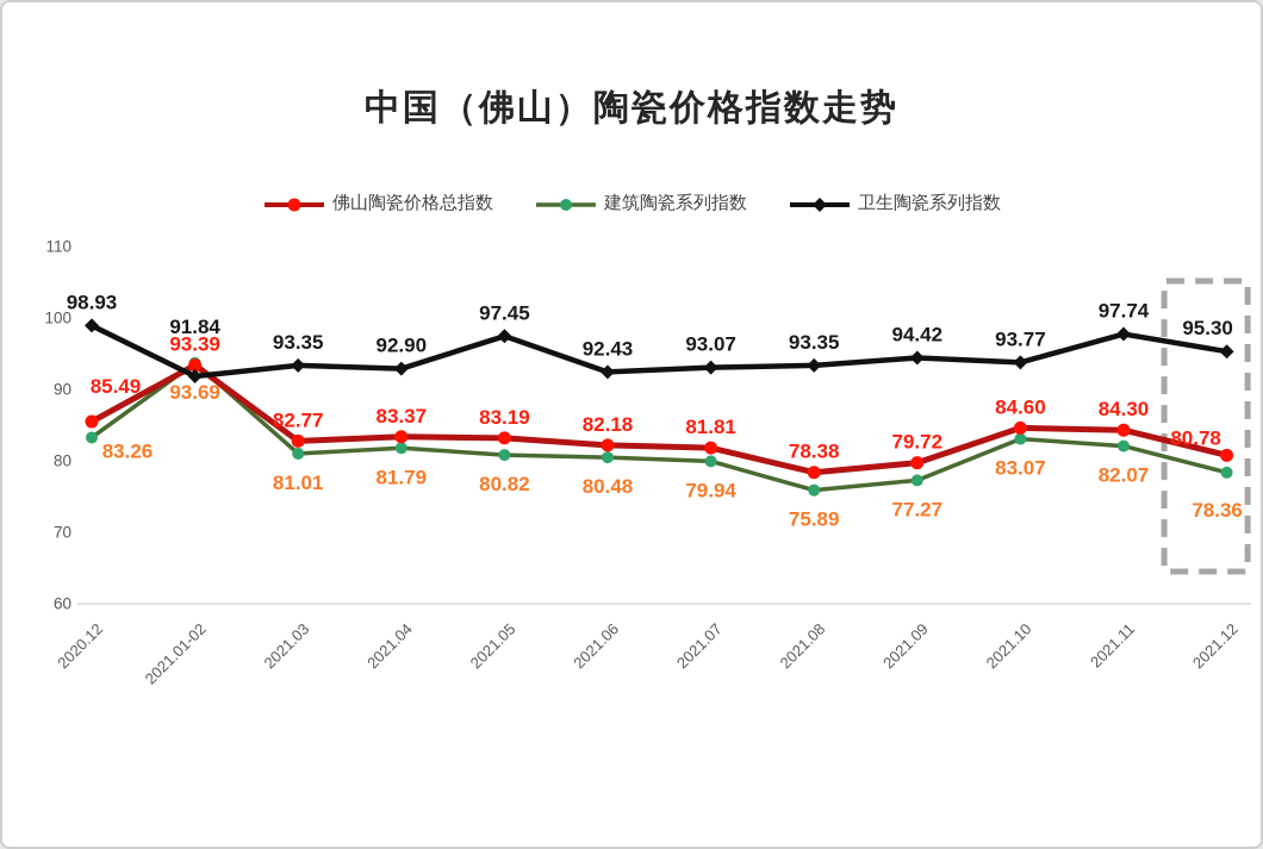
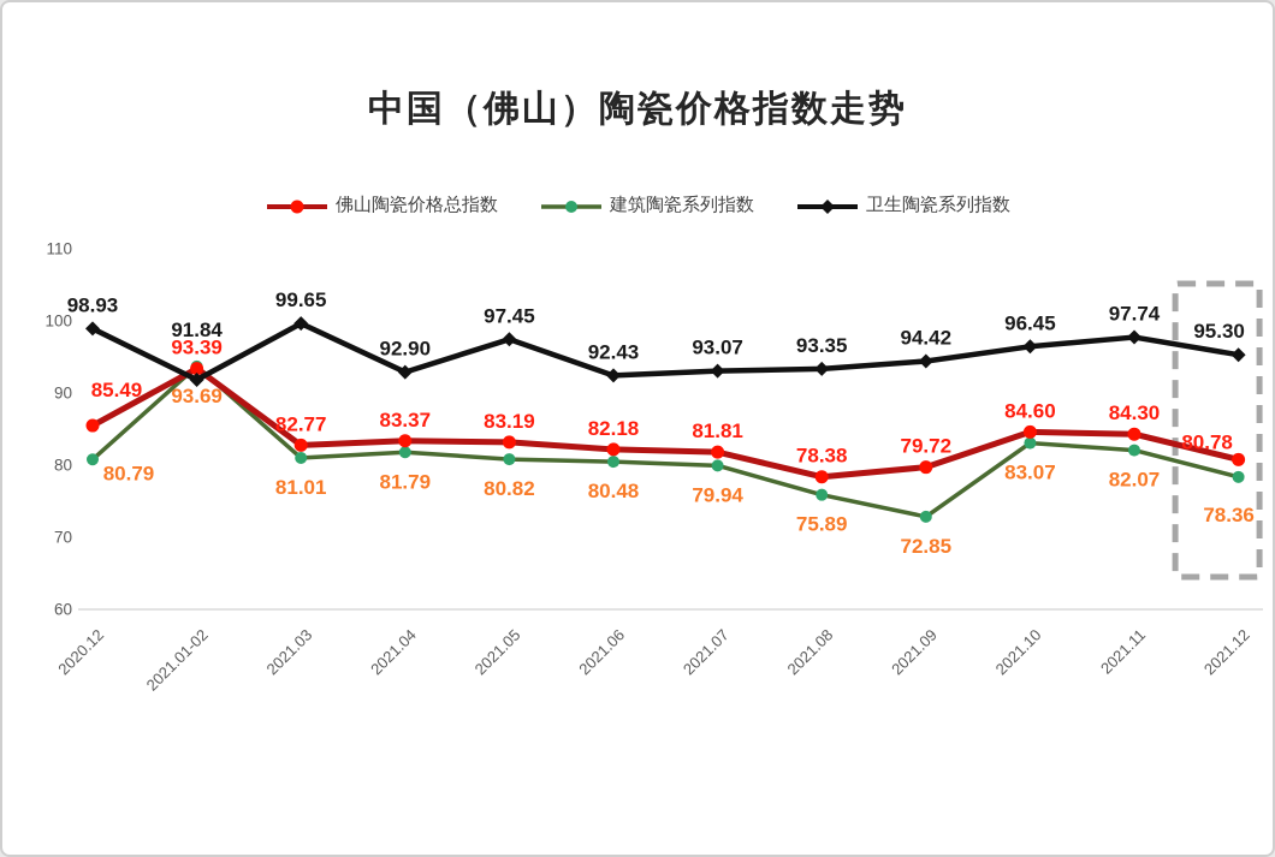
建筑陶瓷系列指数/2020.12: 83.26 -> 80.79
卫生陶瓷系列指数/2021.03: 93.35 -> 99.65
建筑陶瓷系列指数/2021.09: 77.27 -> 72.85
卫生陶瓷系列指数/2021.10: 93.77 -> 96.45
